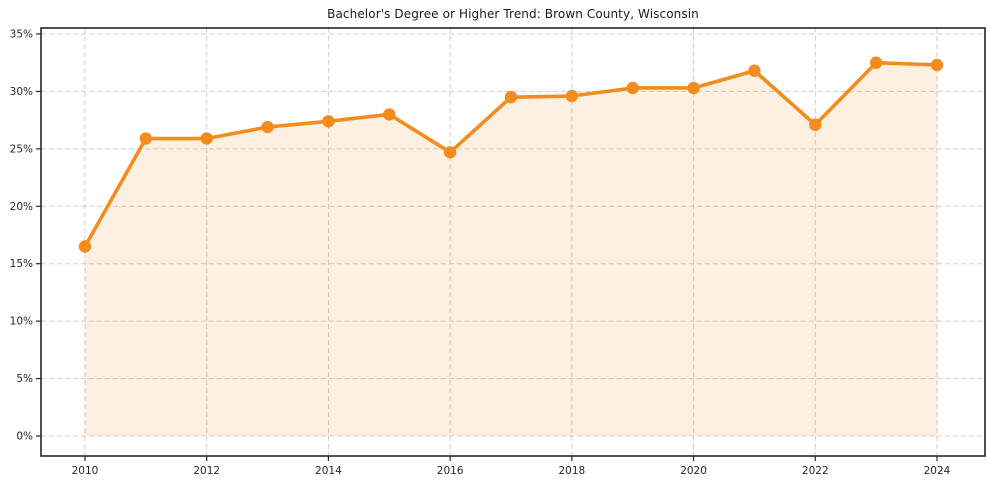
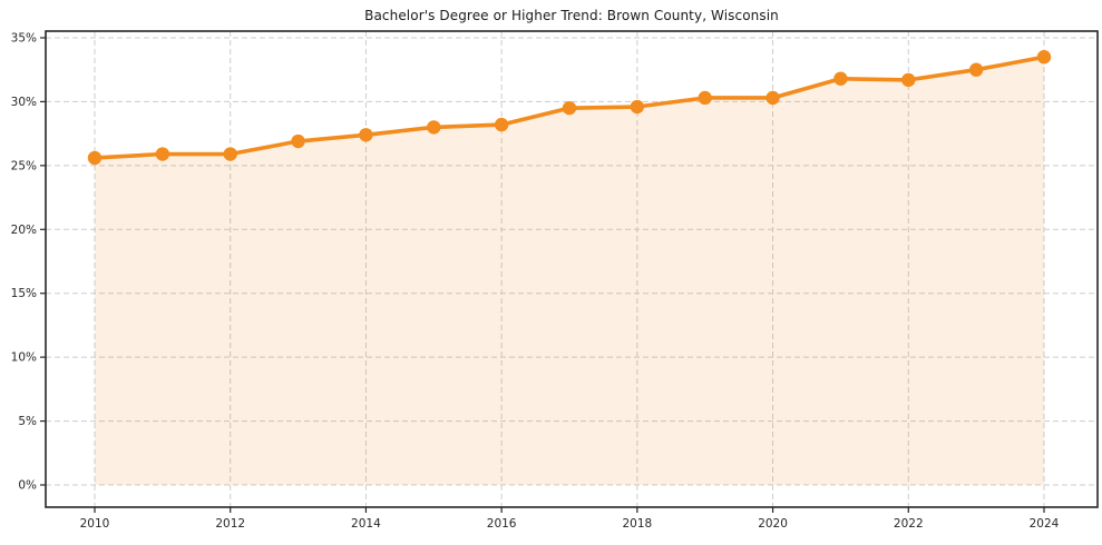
2010: 16.5% -> 25.6%
2016: 24.7% -> 28.2%
2022: 27.1% -> 31.7%
2024: 32.3% -> 33.5%
